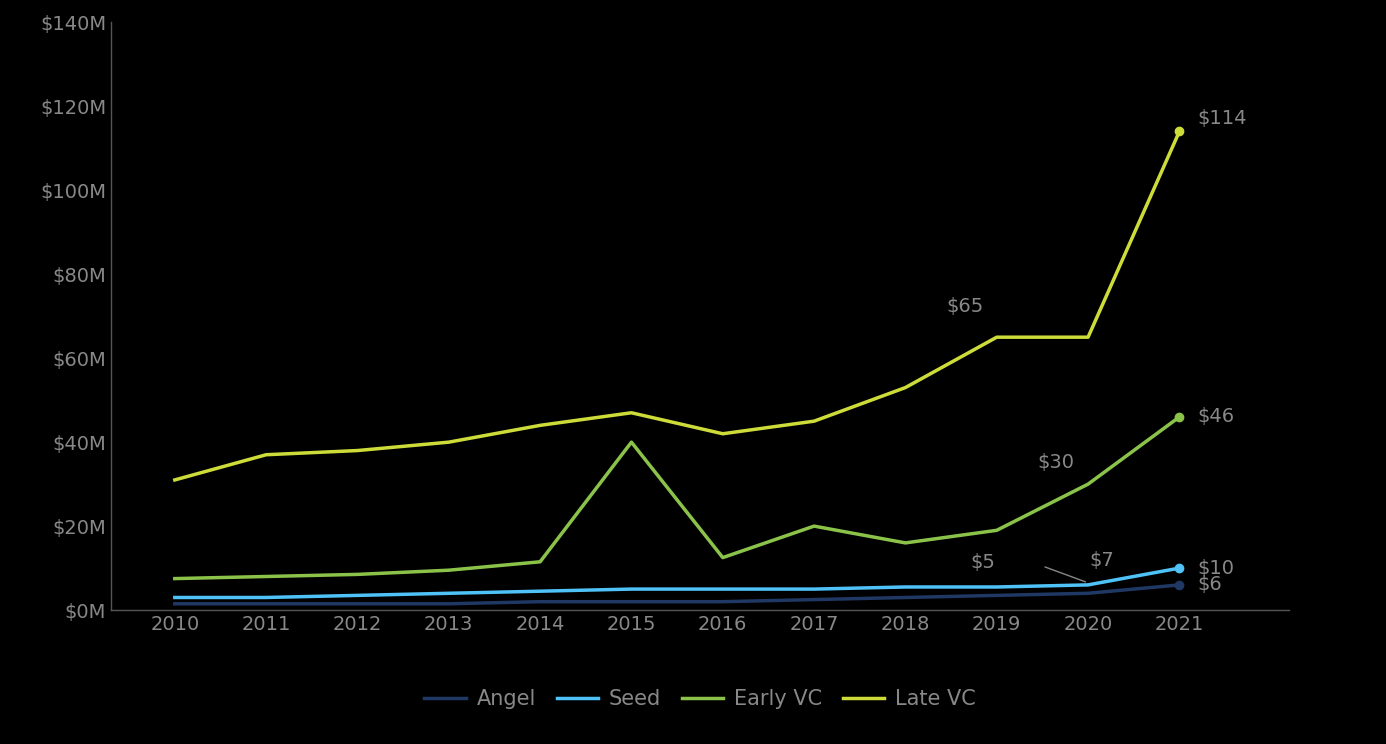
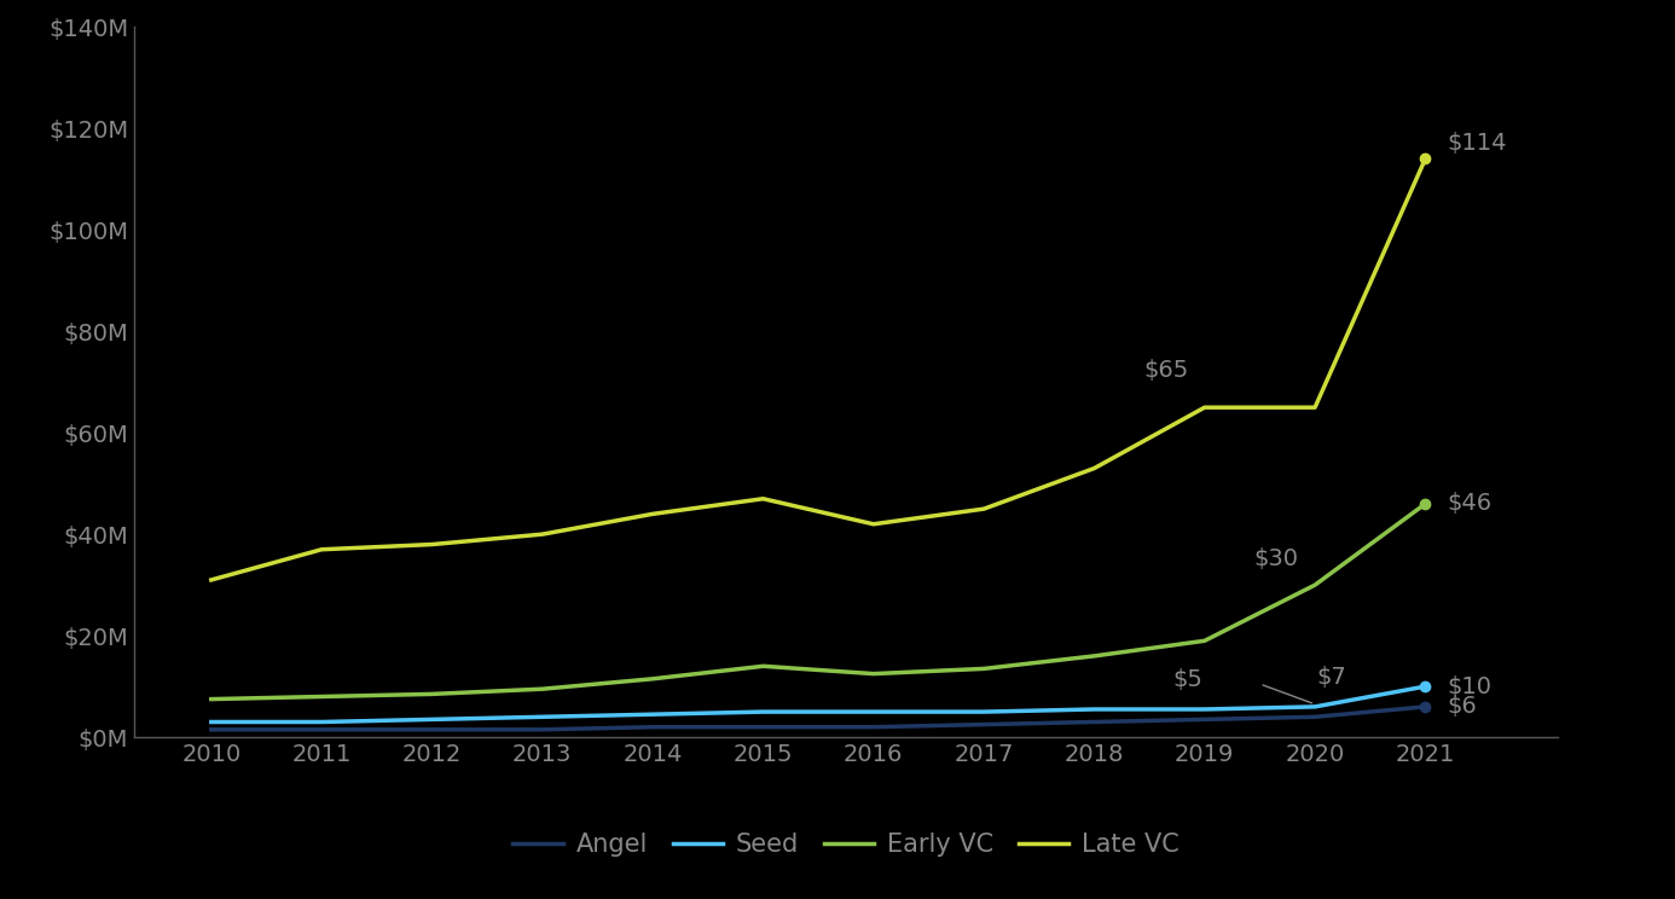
Early VC/2015: $40.0M -> $14.0M
Early VC/2017: $20.0M -> $13.5M
